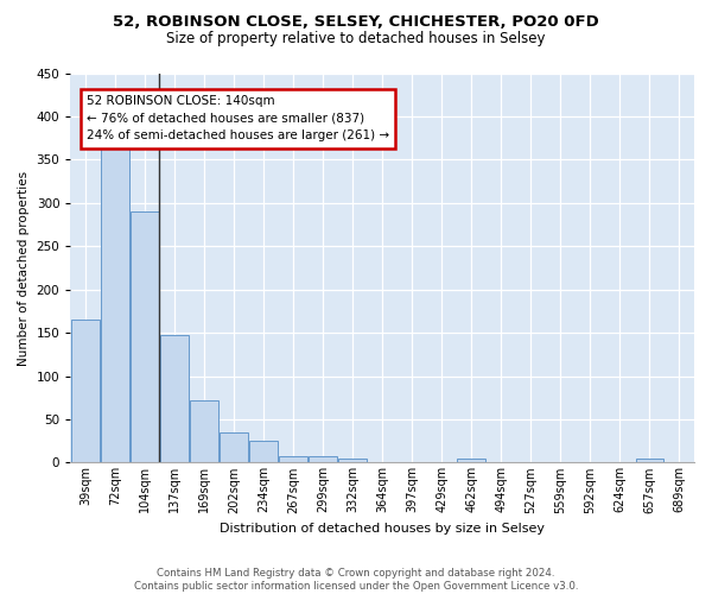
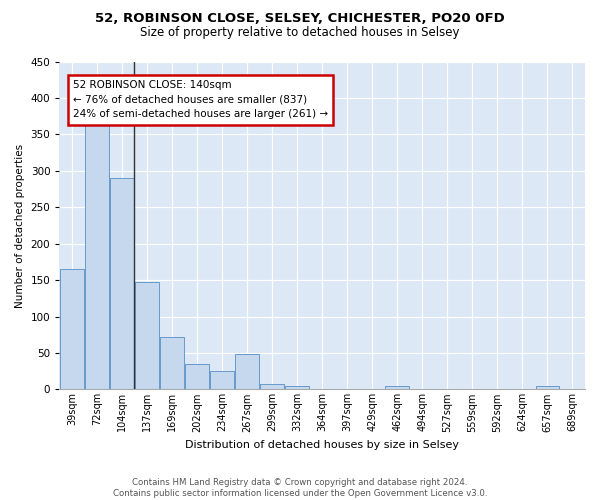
267sqm: 8 -> 48
